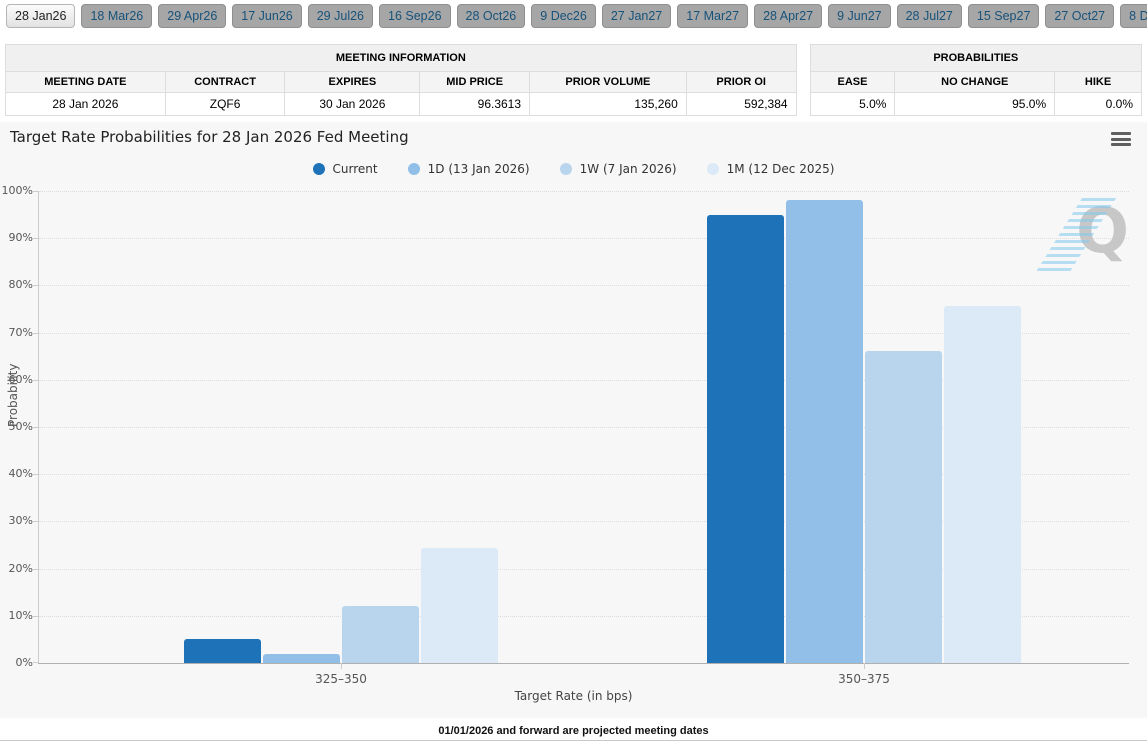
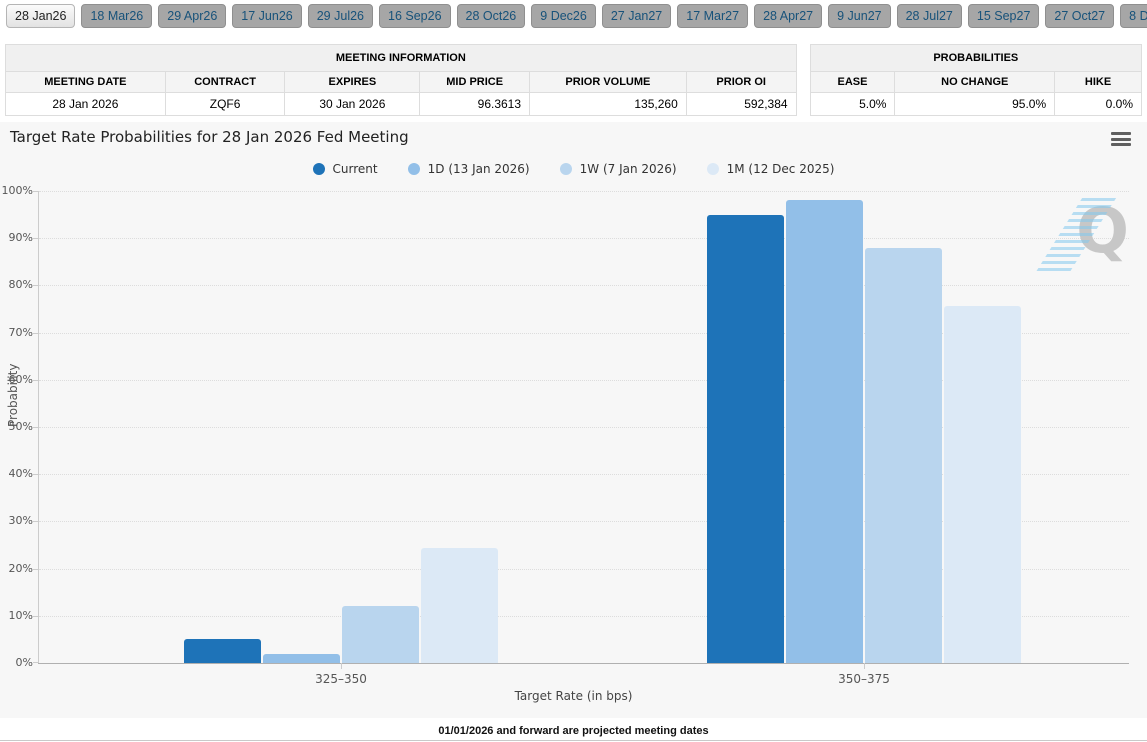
1W (7 Jan 2026)/350–375: 66% -> 88%
